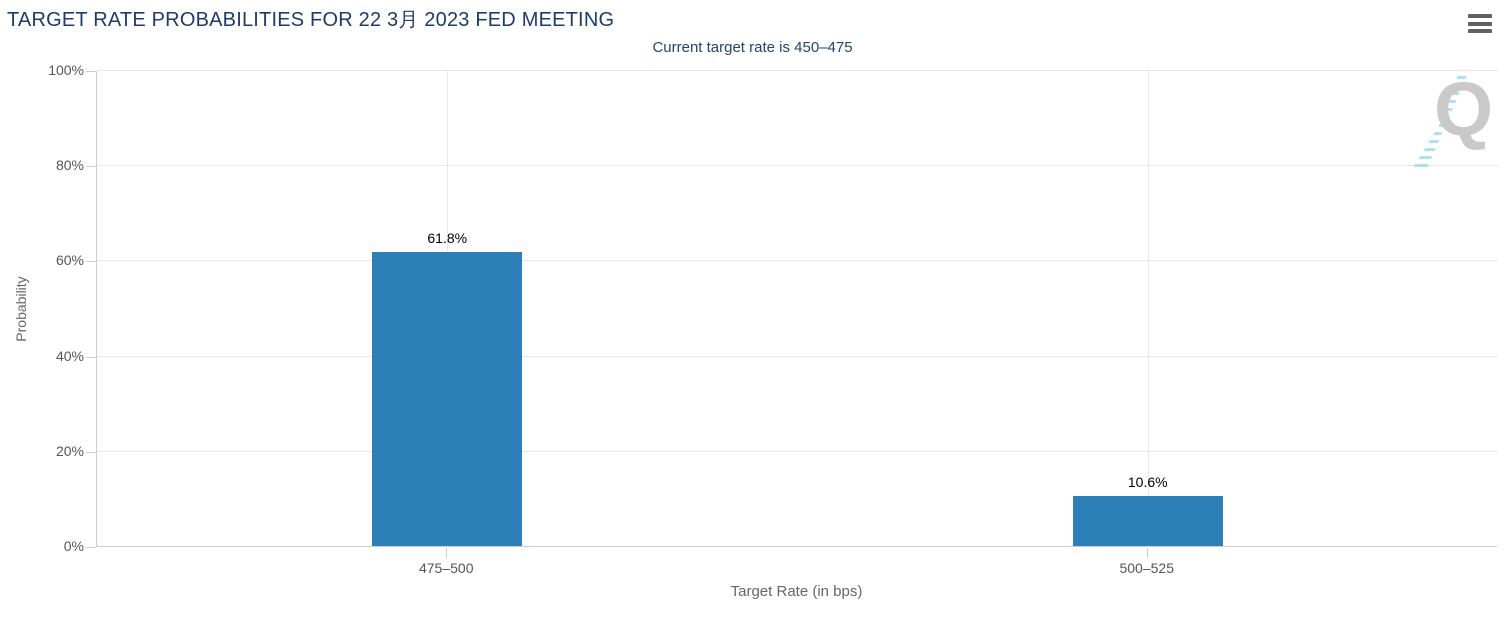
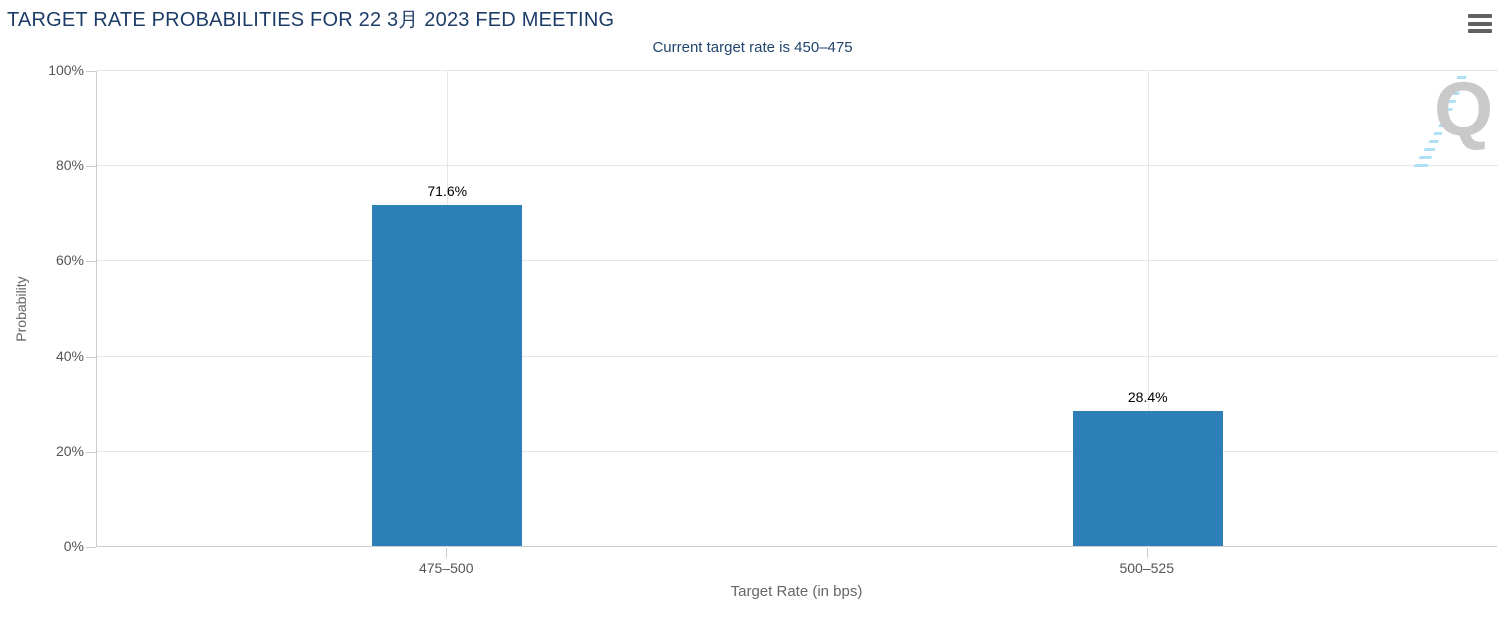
475–500: 61.8% -> 71.6%
500–525: 10.6% -> 28.4%
